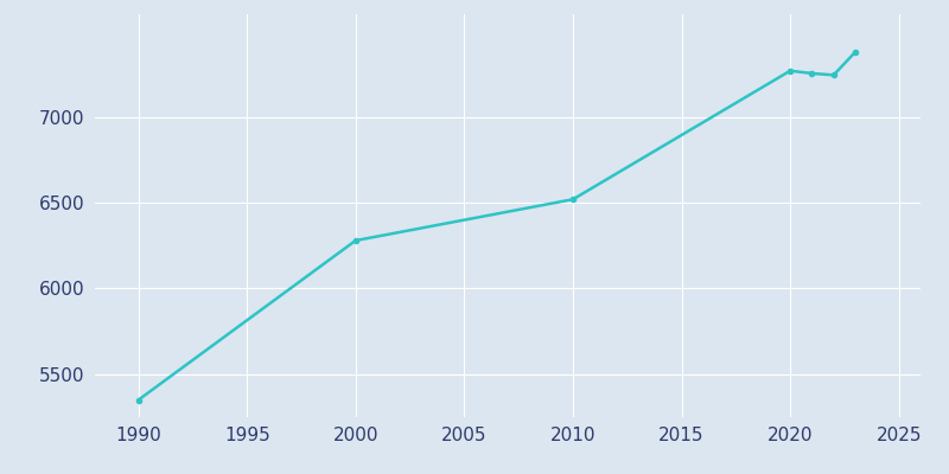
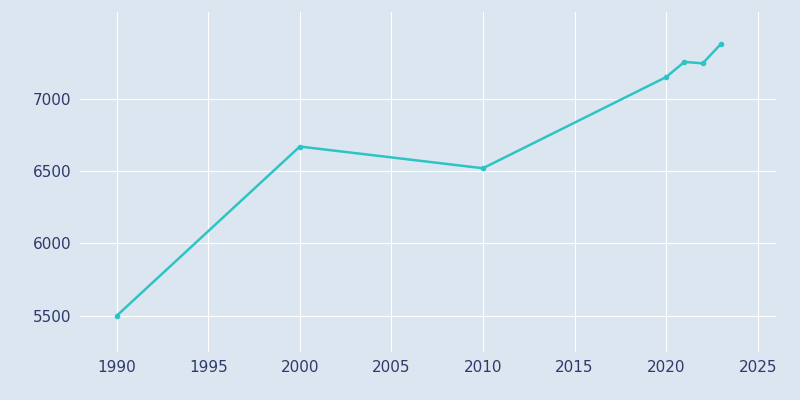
1990: 5350 -> 5500
2000: 6280 -> 6670
2020: 7270 -> 7150
